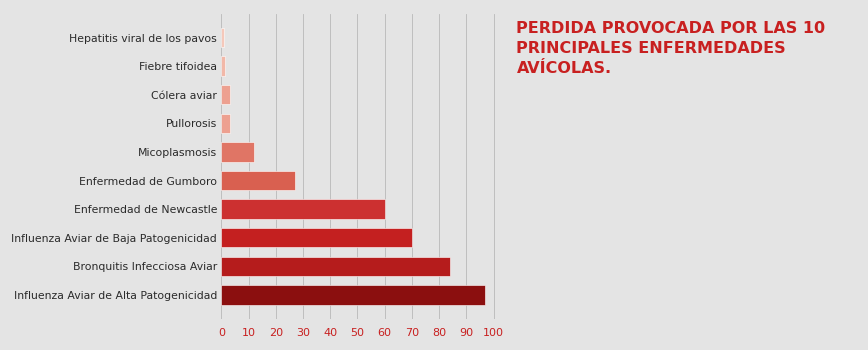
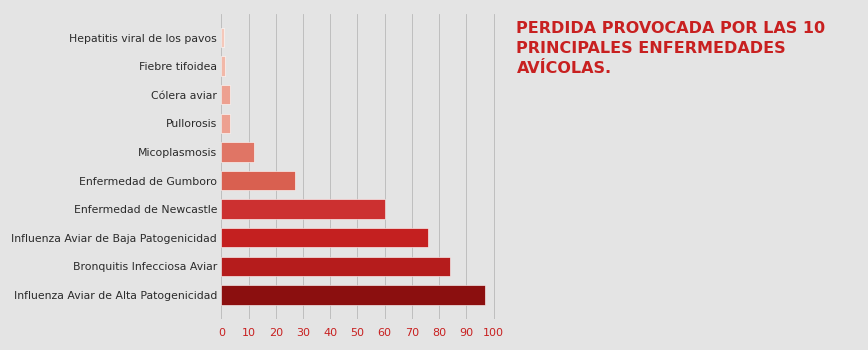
Influenza Aviar de Baja Patogenicidad: 70.0 -> 76.0
